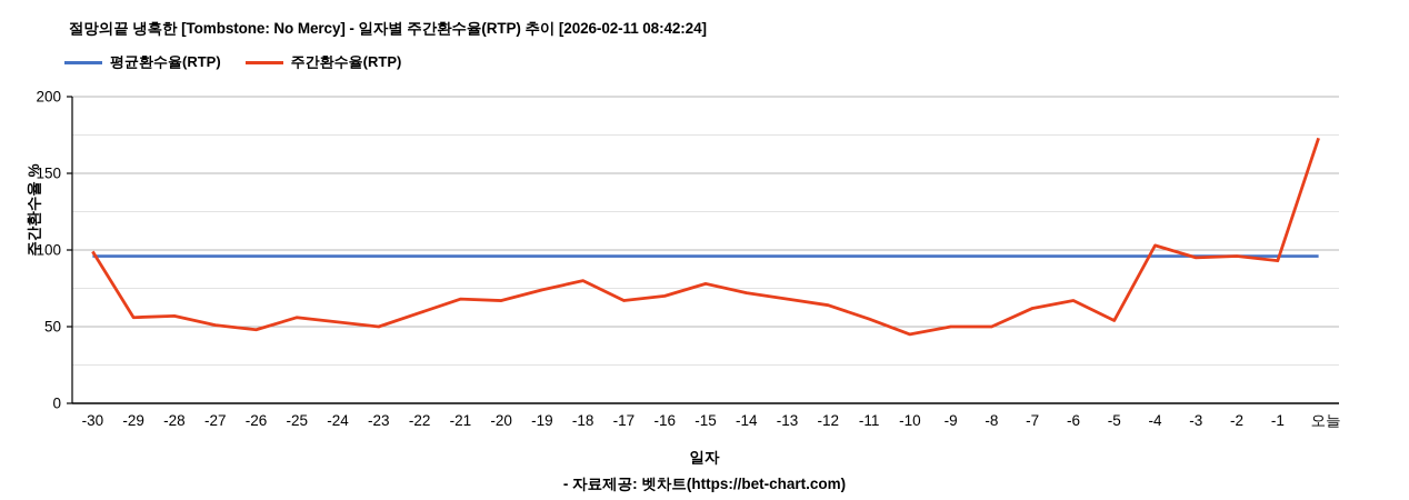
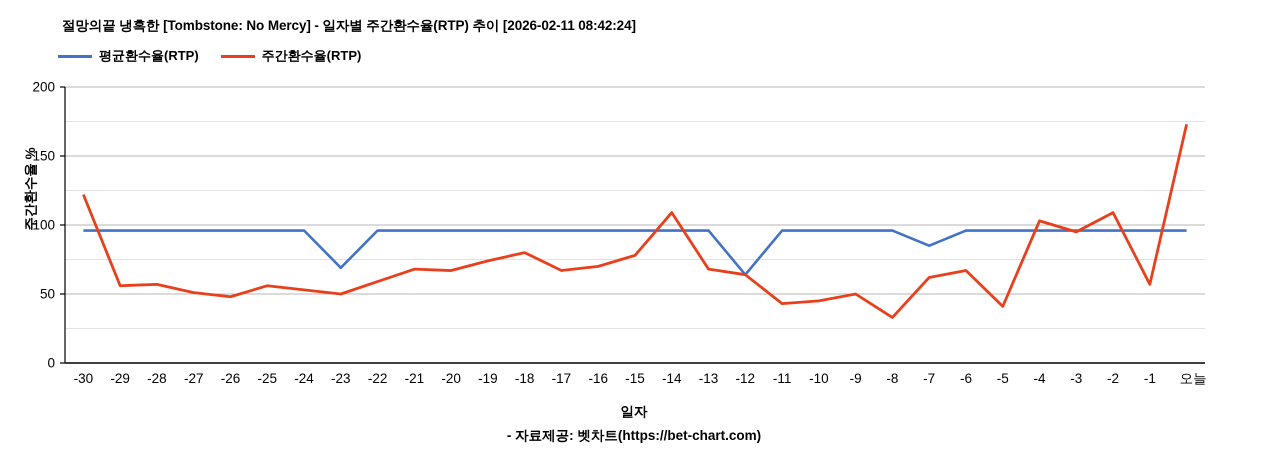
주간환수율(RTP)/-30: 99 -> 122
평균환수율(RTP)/-23: 96 -> 69
주간환수율(RTP)/-14: 72 -> 109
평균환수율(RTP)/-12: 96 -> 64
주간환수율(RTP)/-11: 55 -> 43
주간환수율(RTP)/-8: 50 -> 33
평균환수율(RTP)/-7: 96 -> 85
주간환수율(RTP)/-5: 54 -> 41
주간환수율(RTP)/-2: 96 -> 109
주간환수율(RTP)/-1: 93 -> 57
